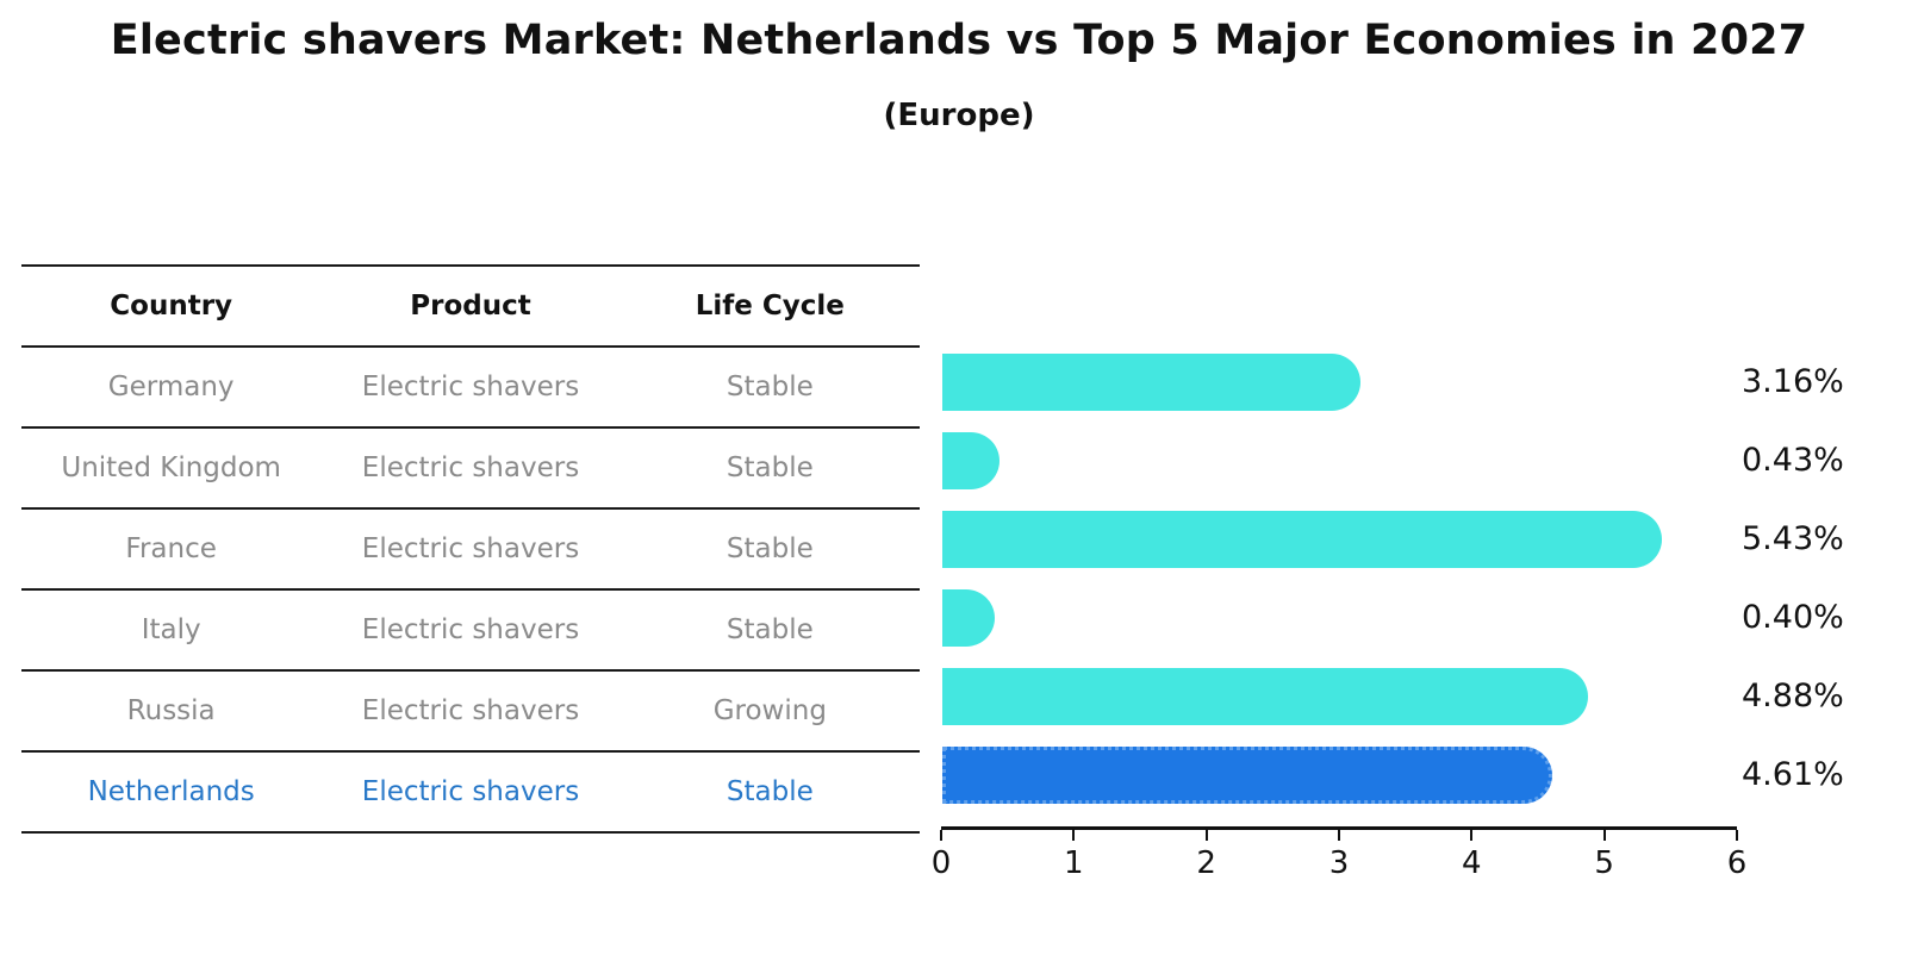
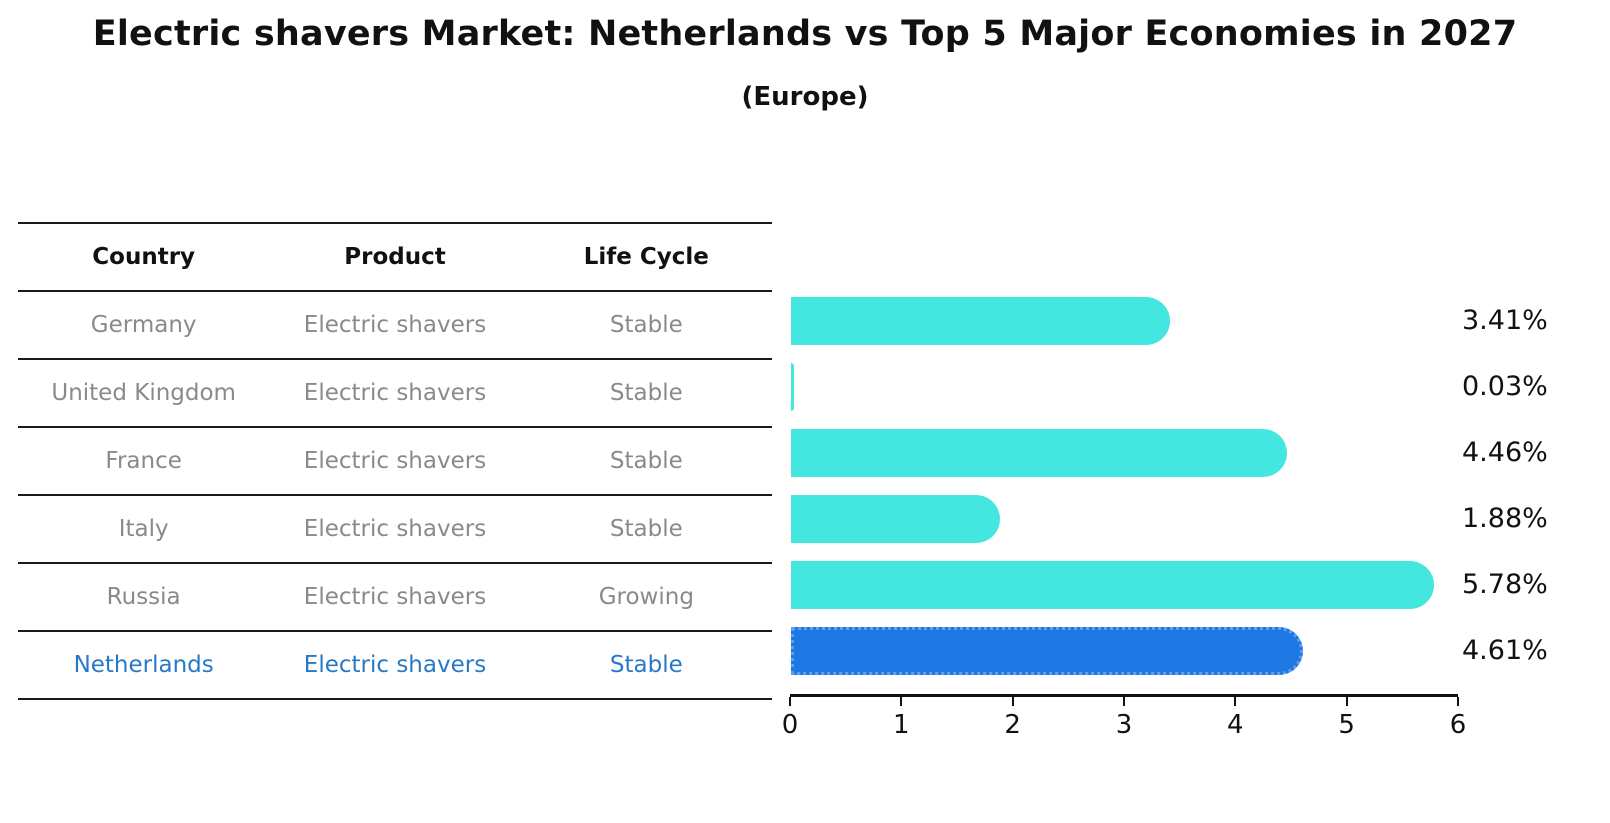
Germany: 3.16% -> 3.41%
United Kingdom: 0.43% -> 0.03%
France: 5.43% -> 4.46%
Italy: 0.40% -> 1.88%
Russia: 4.88% -> 5.78%
